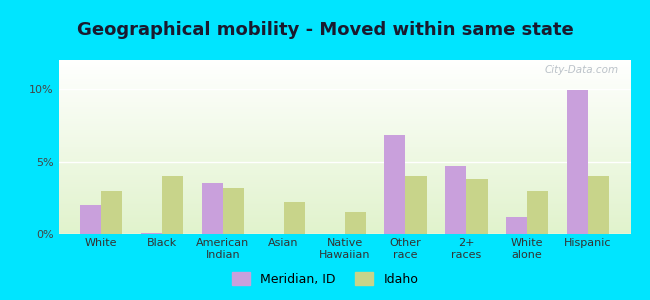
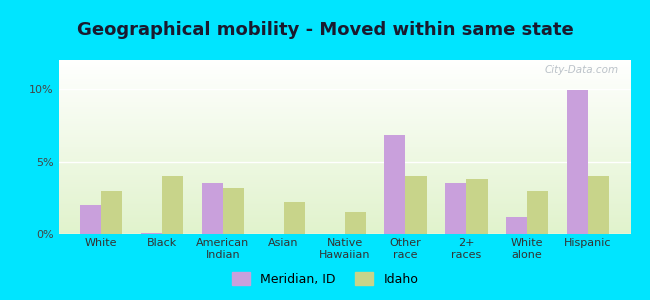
Meridian, ID/2+ races: 4.7% -> 3.5%
